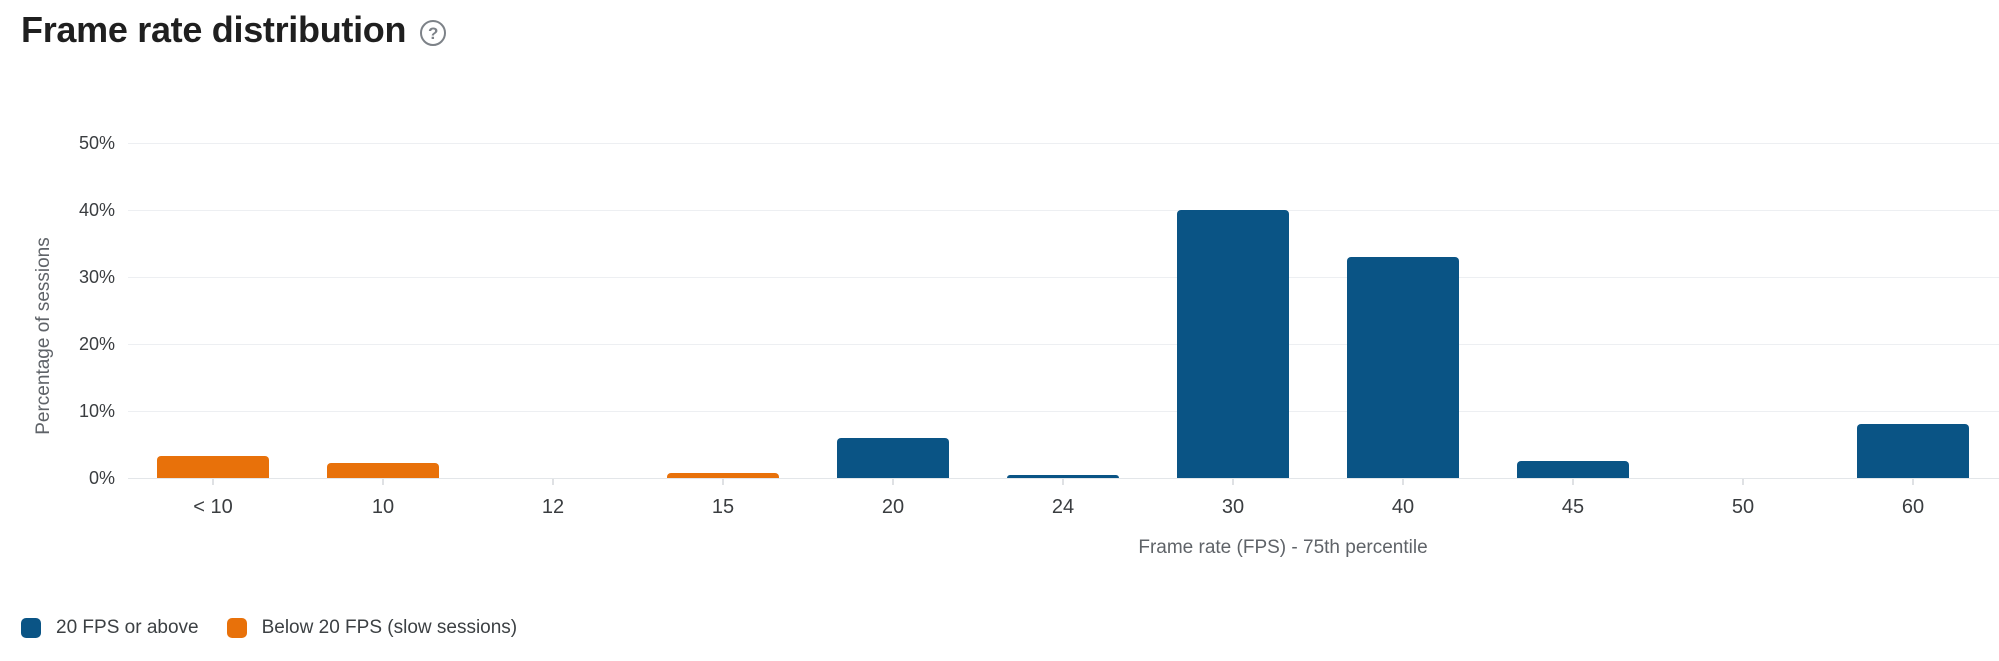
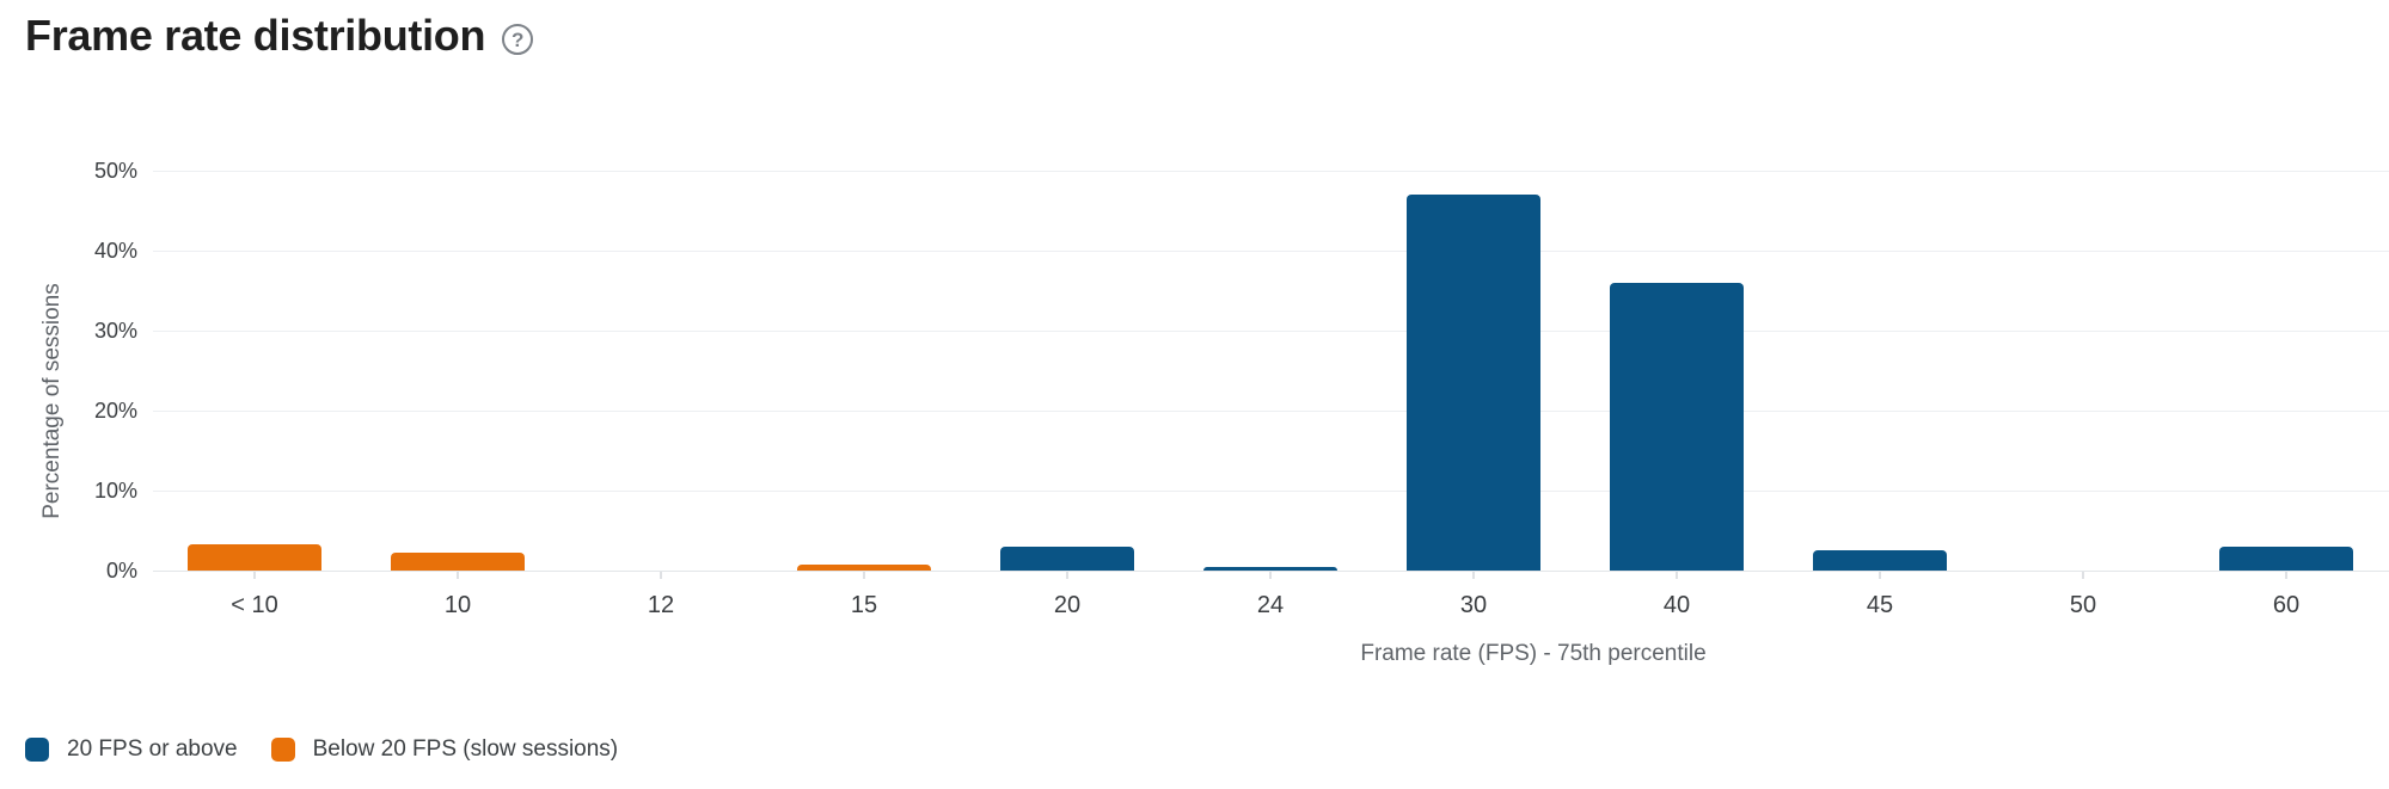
20 FPS or above/20: 6% -> 3%
20 FPS or above/30: 40% -> 47%
20 FPS or above/40: 33% -> 36%
20 FPS or above/60: 8% -> 3%
